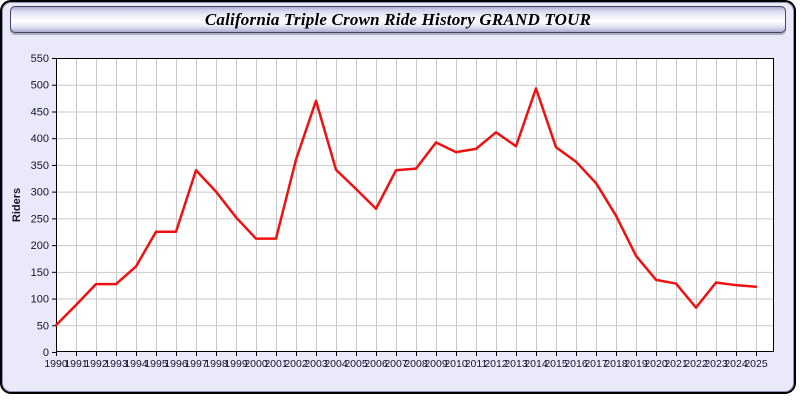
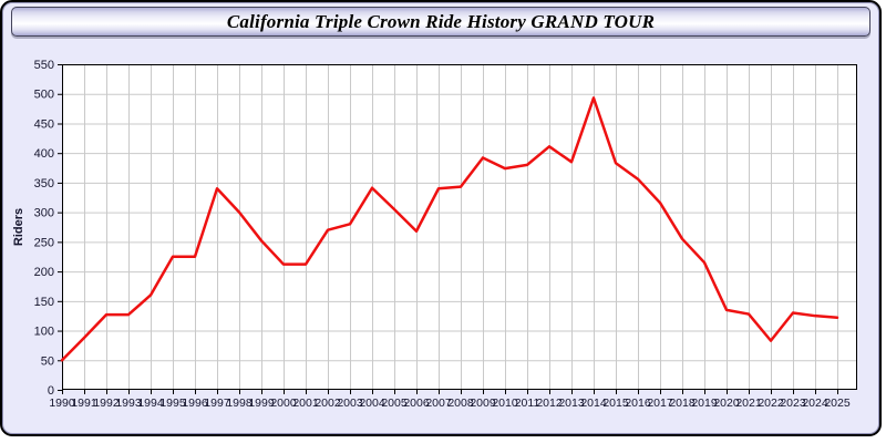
2002: 360 -> 270
2003: 470 -> 280
2019: 180 -> 220
